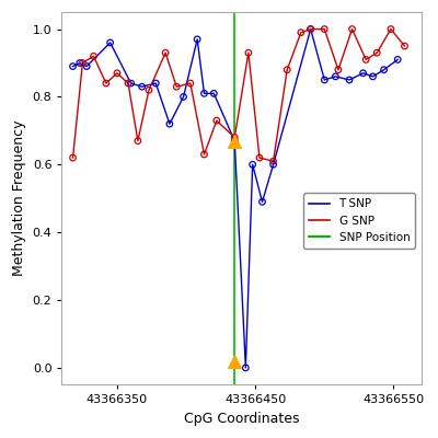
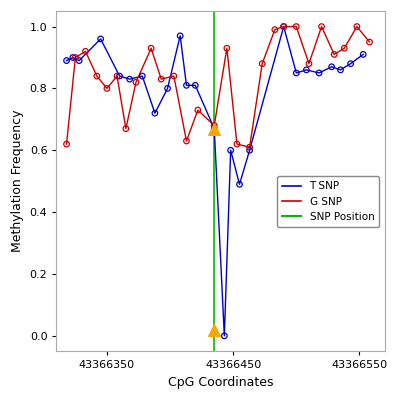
G SNP/43366350: 0.87 -> 0.80
